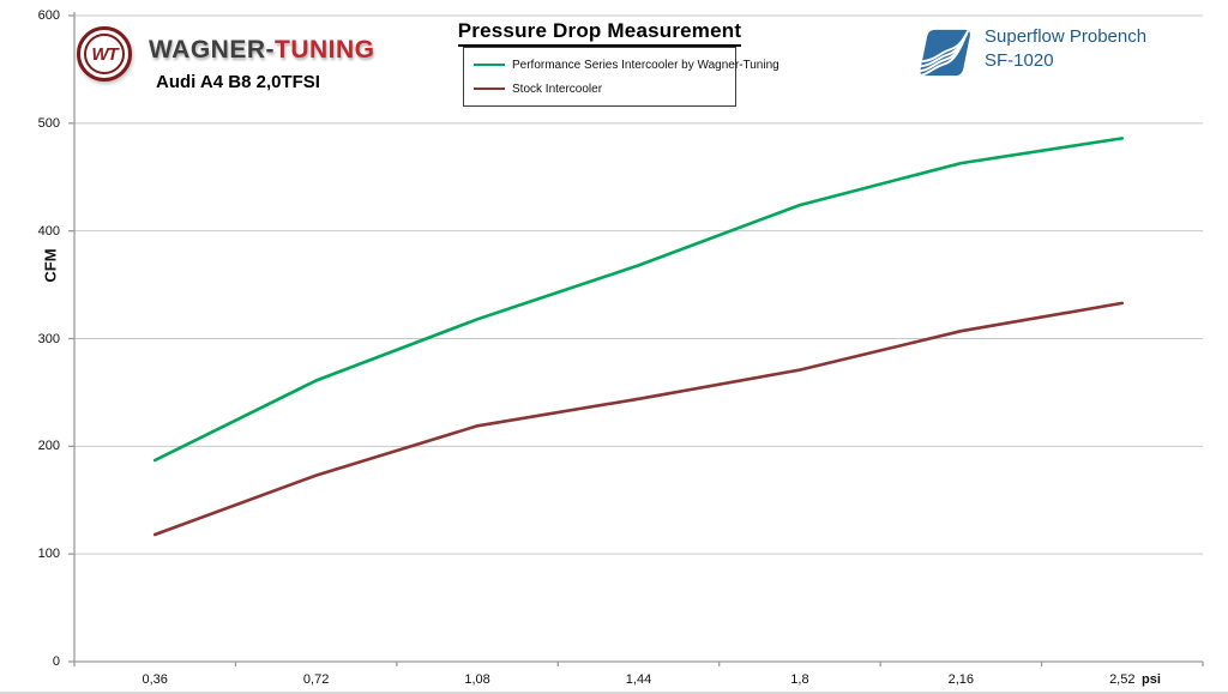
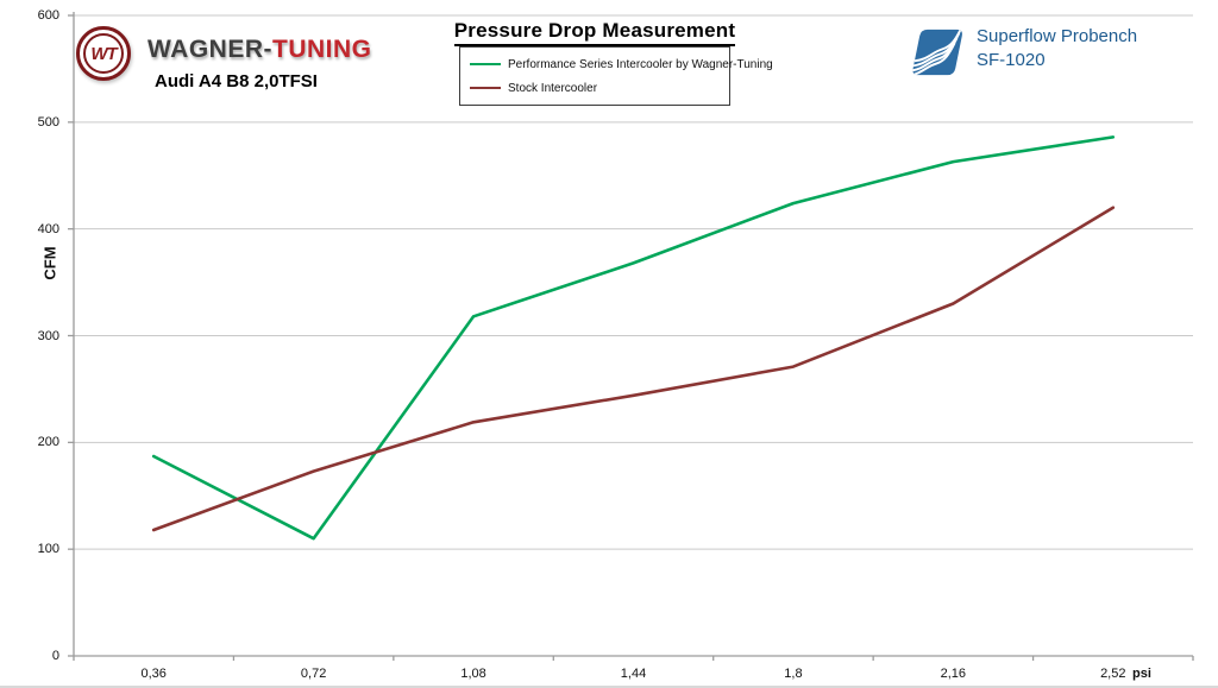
Performance Series Intercooler by Wagner-Tuning/0,72: 260 -> 110
Stock Intercooler/2,16: 310 -> 330
Stock Intercooler/2,52: 330 -> 420
